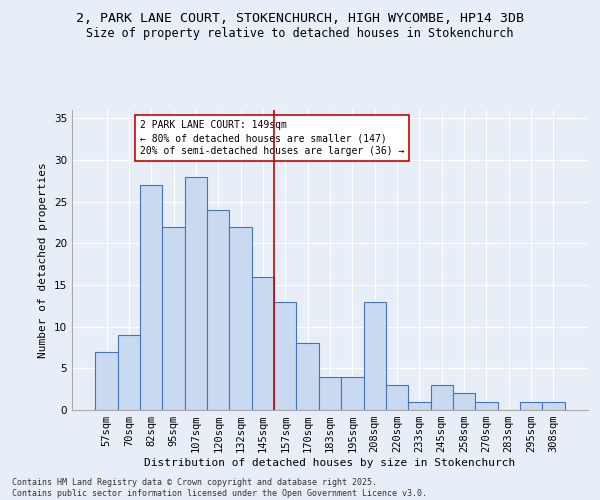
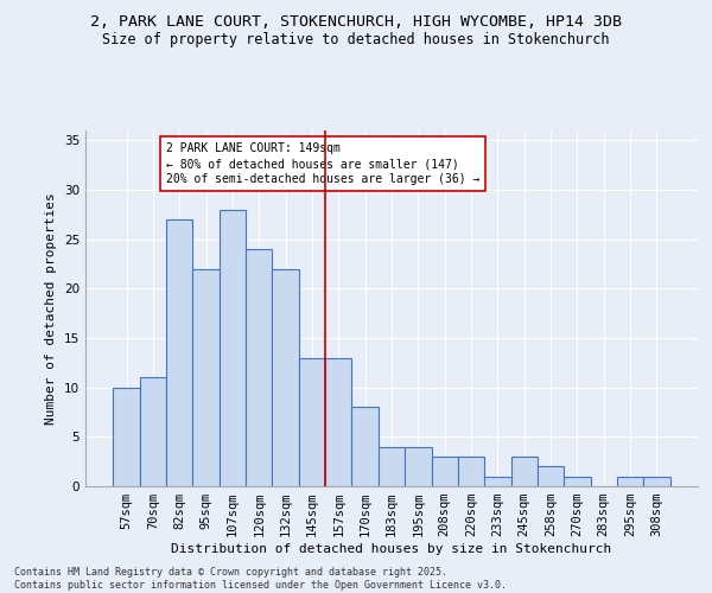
57sqm: 7 -> 10
70sqm: 9 -> 11
145sqm: 16 -> 13
208sqm: 13 -> 3
